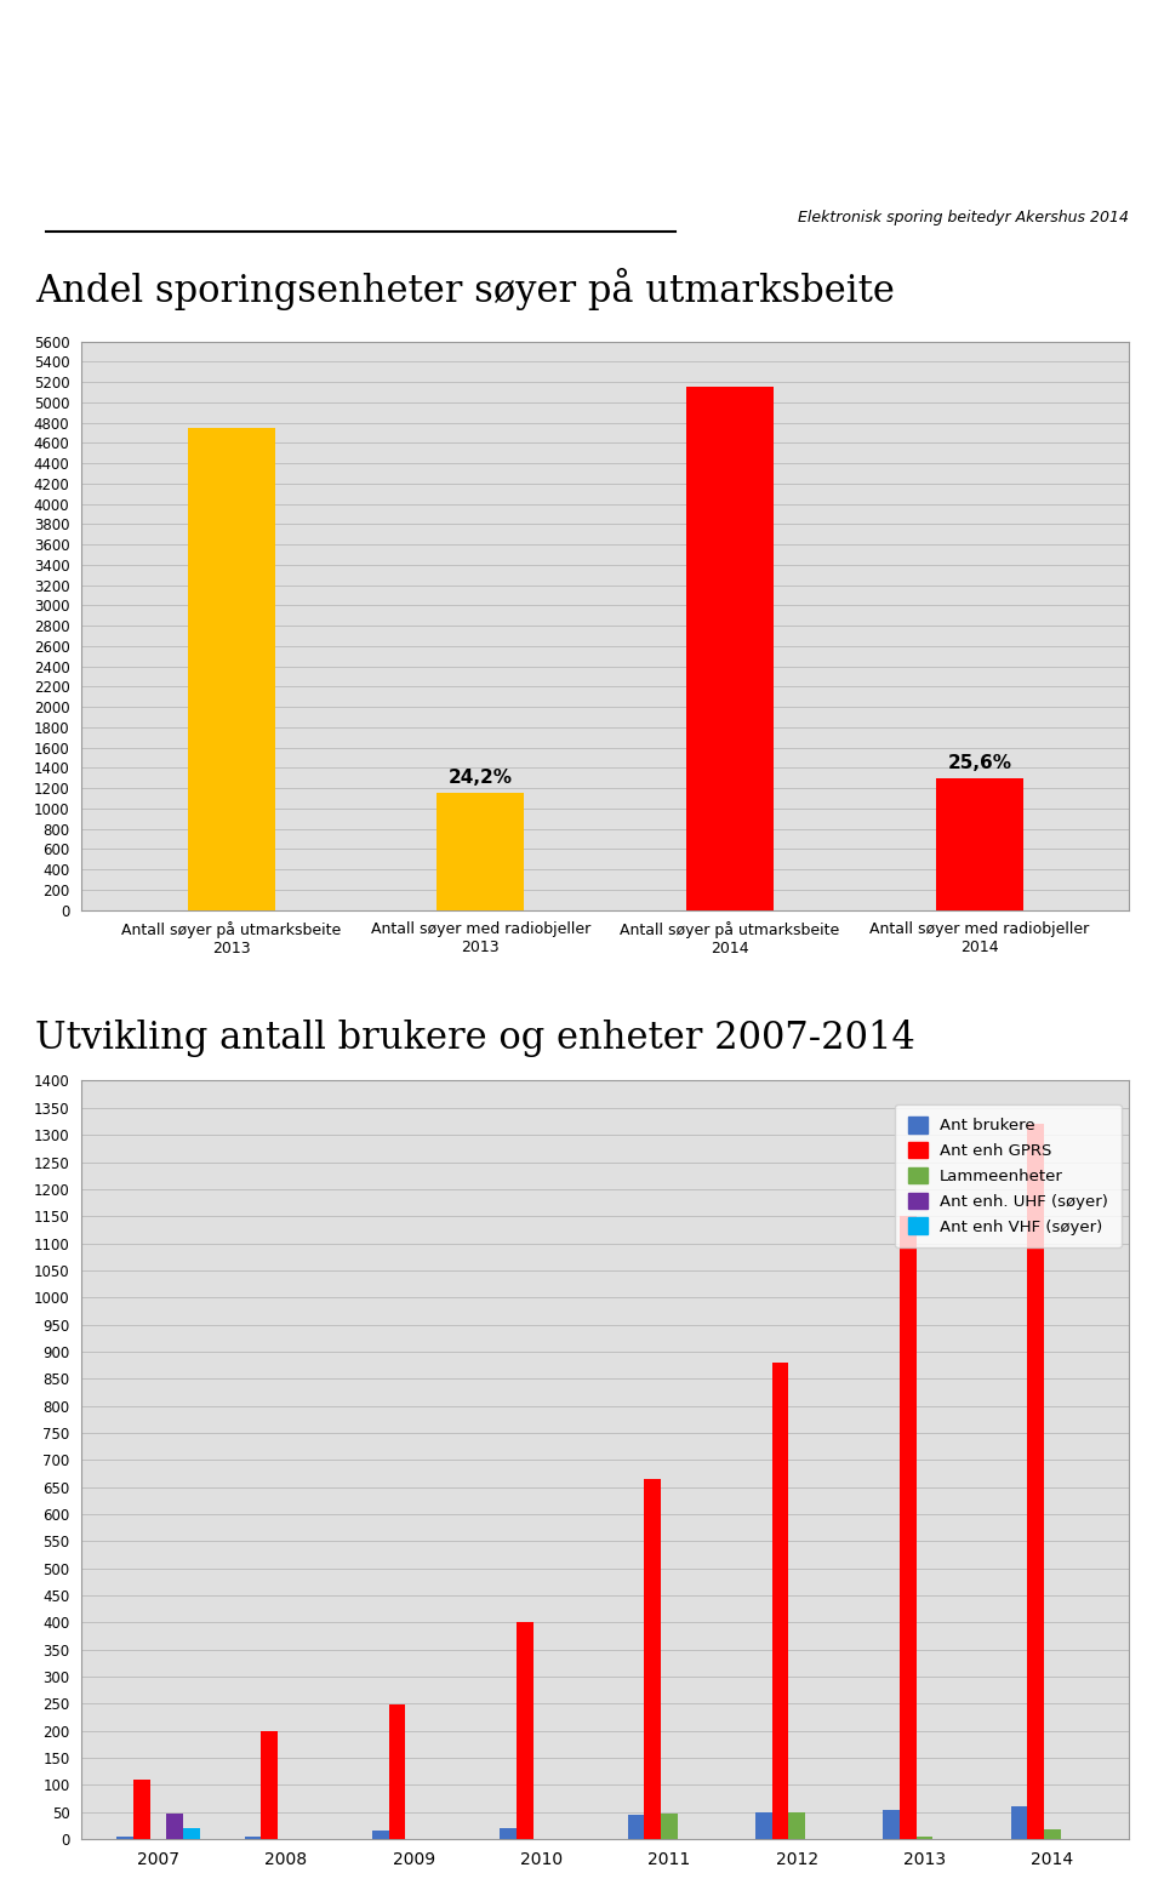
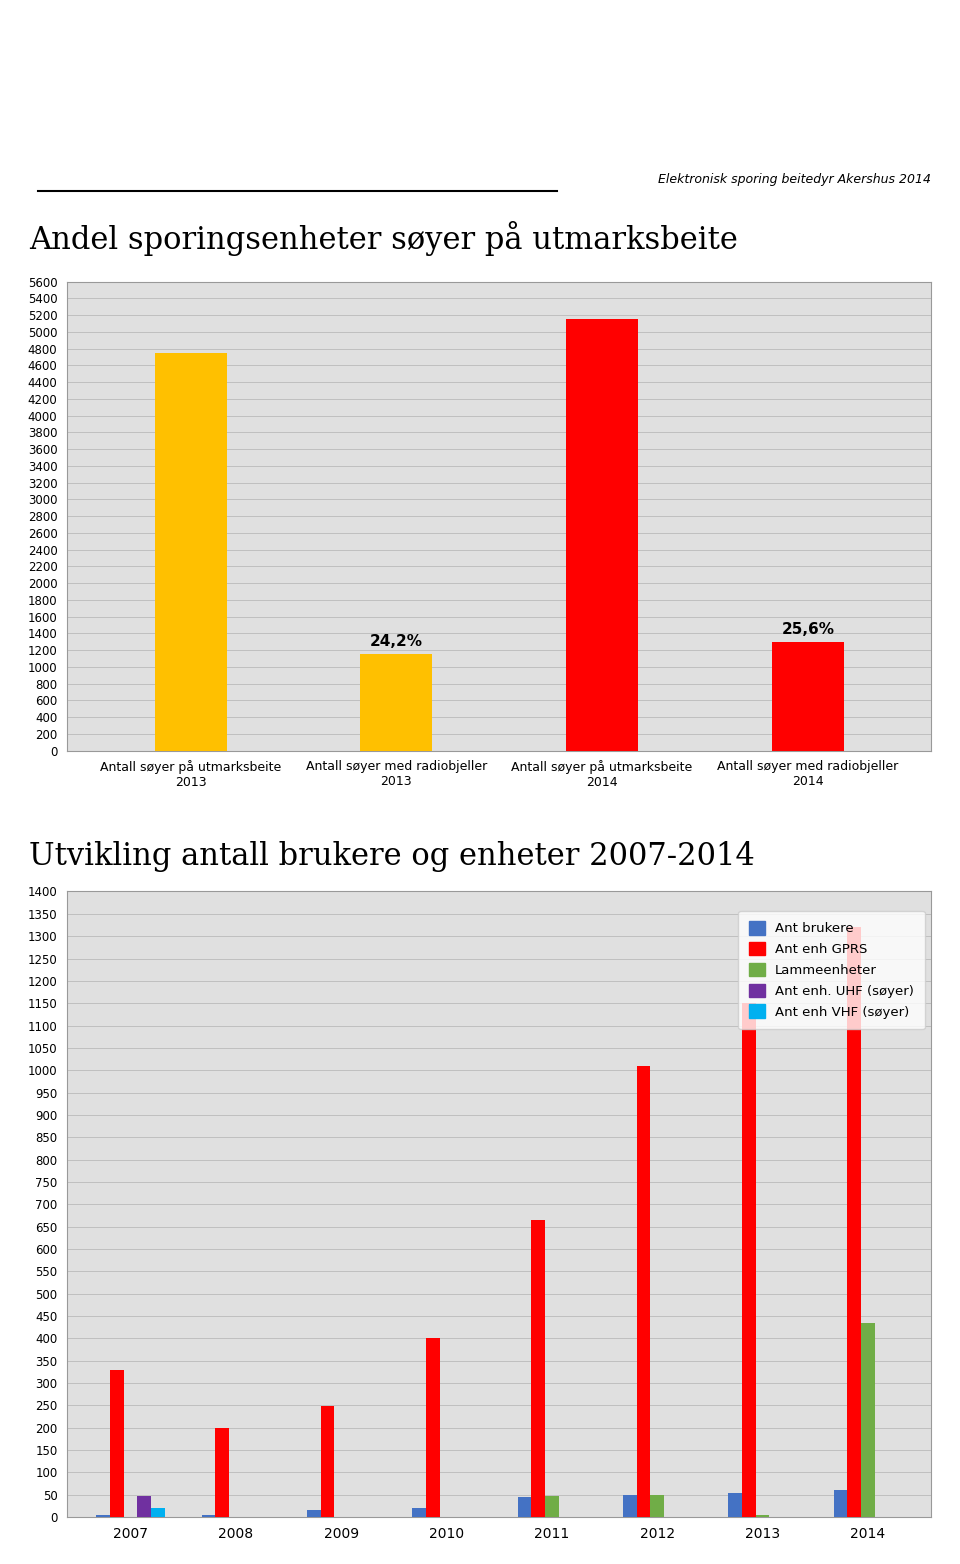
Ant enh GPRS/2007: 110 -> 330
Ant enh GPRS/2012: 880 -> 1010
Lammeenheter/2014: 18 -> 435
